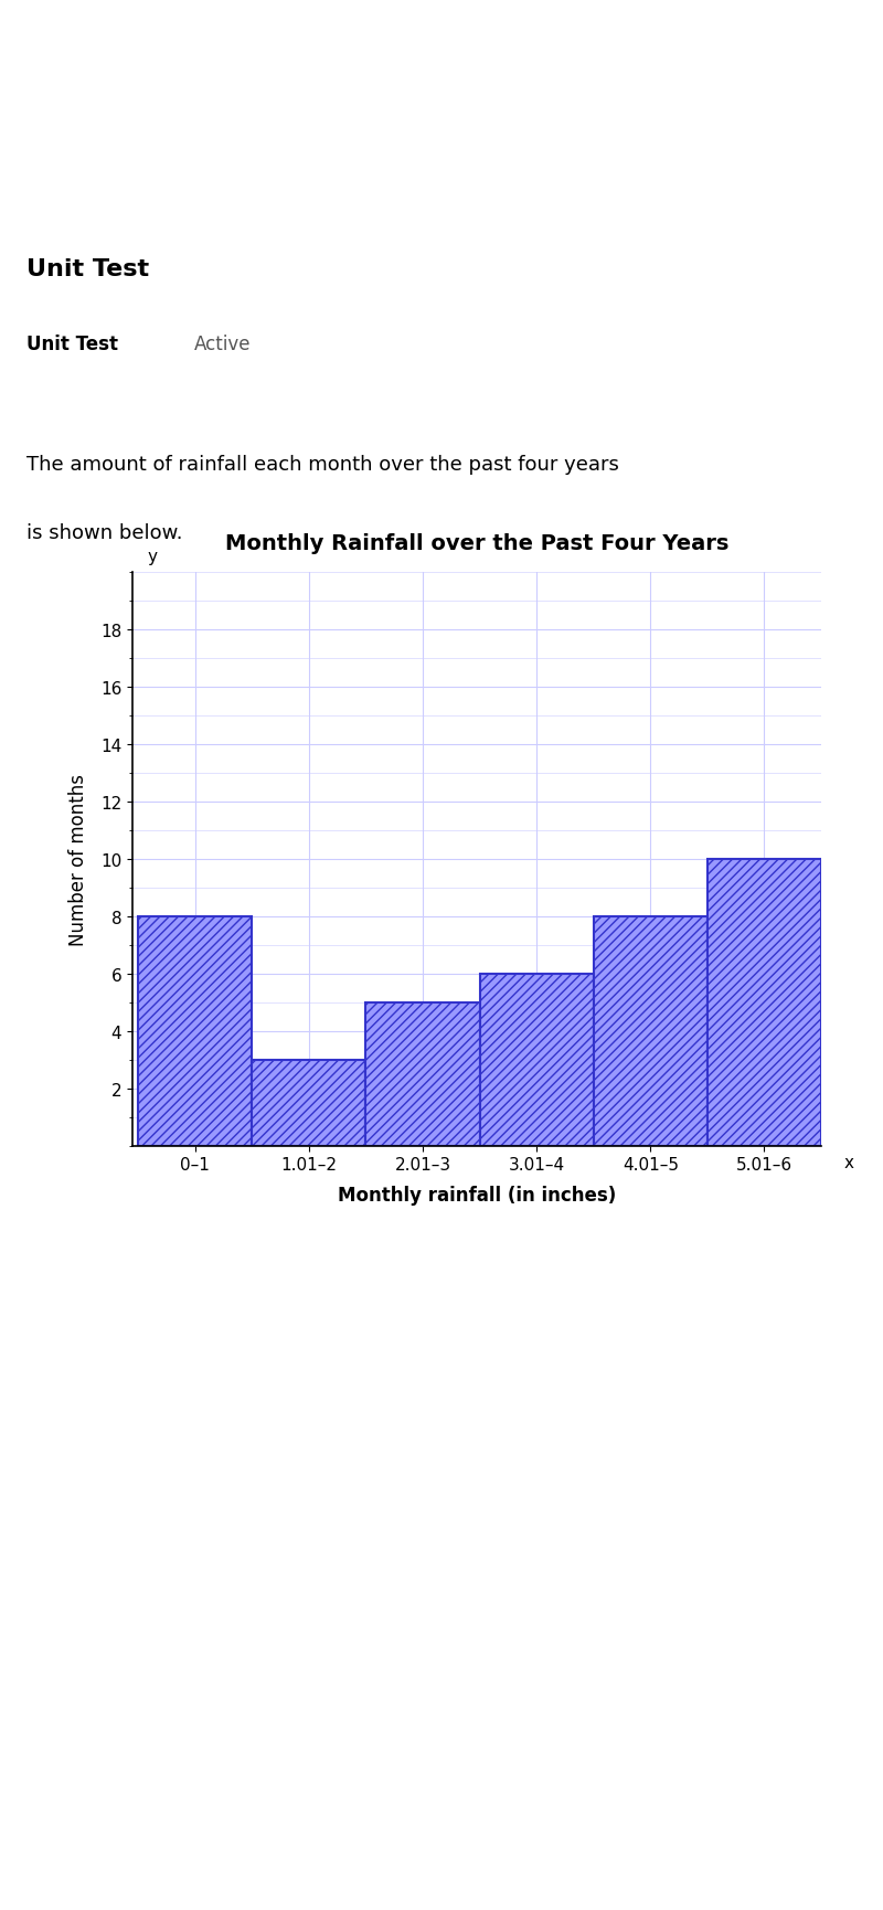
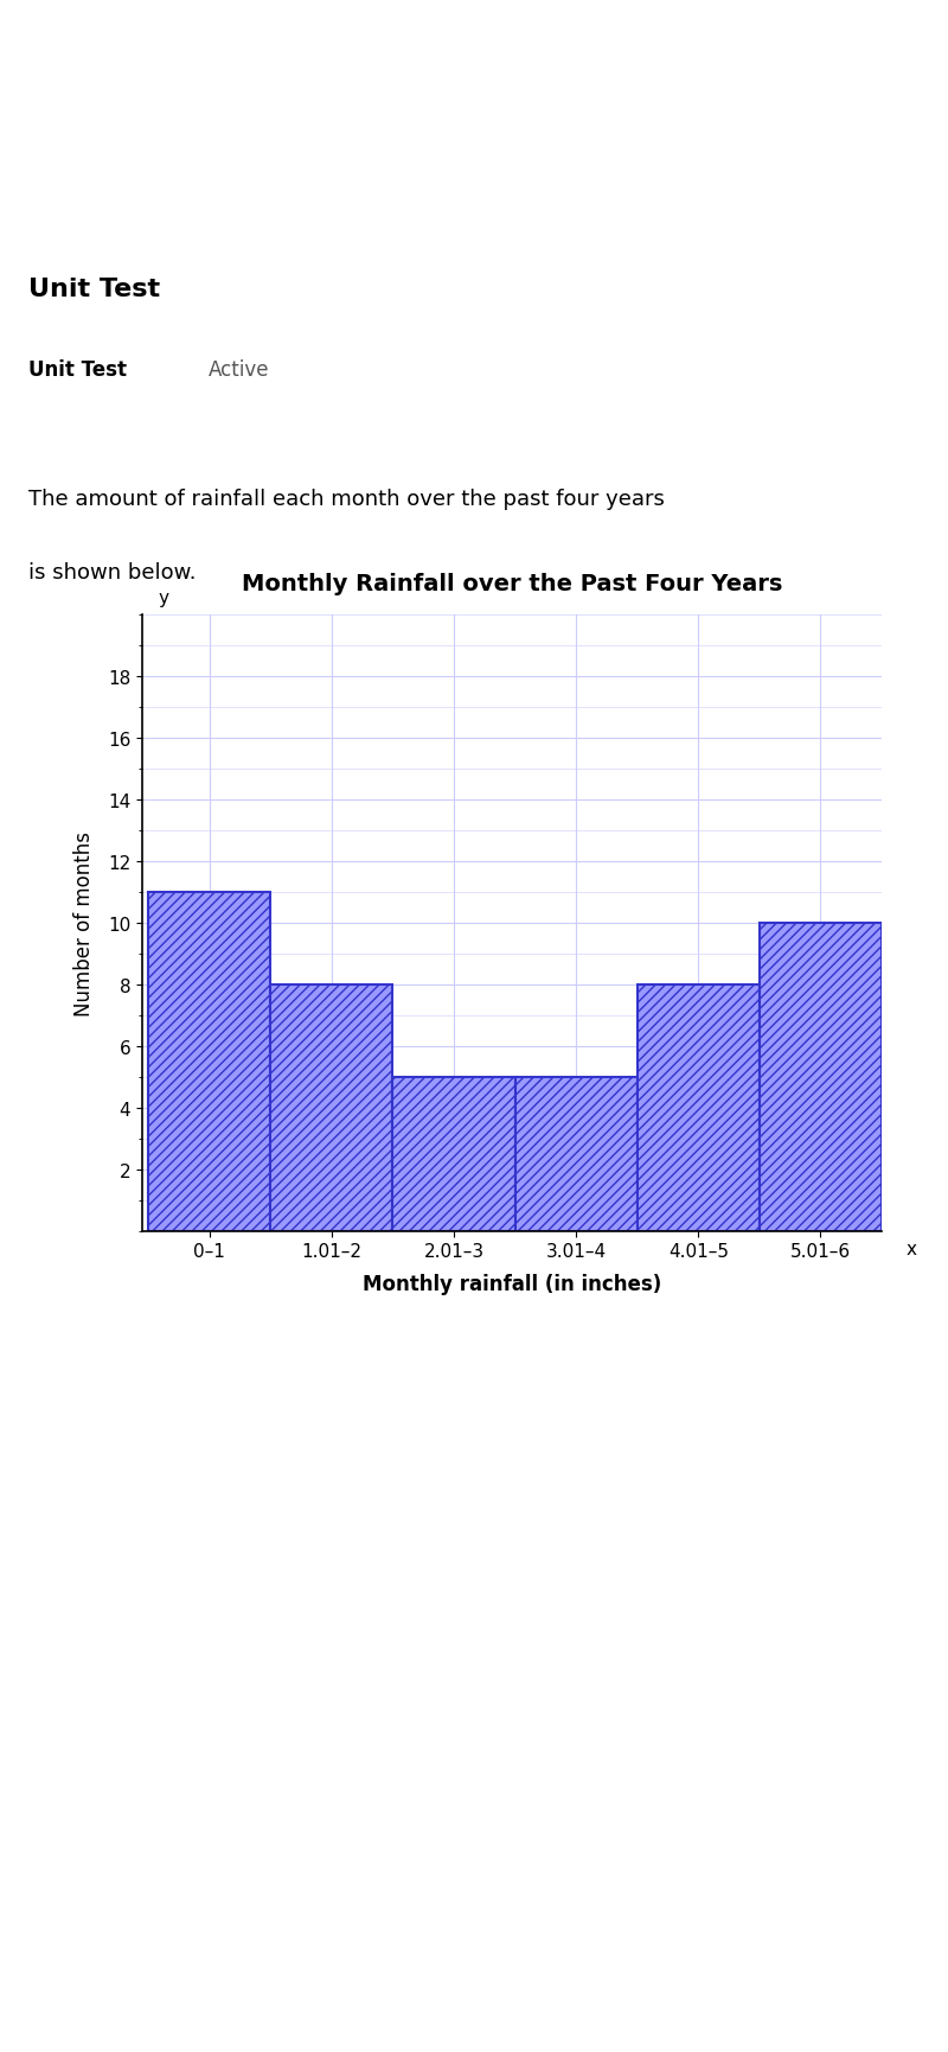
0–1: 8 -> 11
1.01–2: 3 -> 8
3.01–4: 6 -> 5
